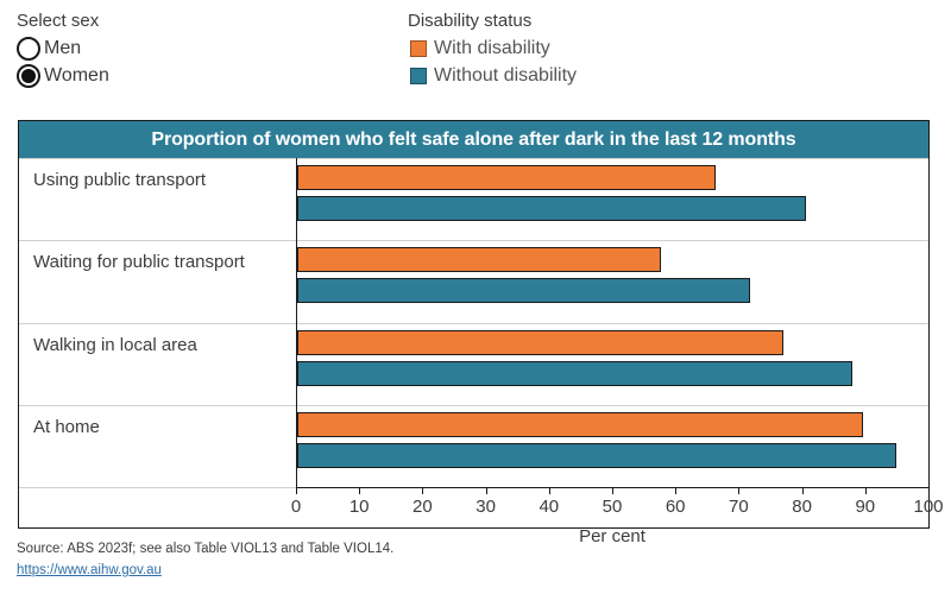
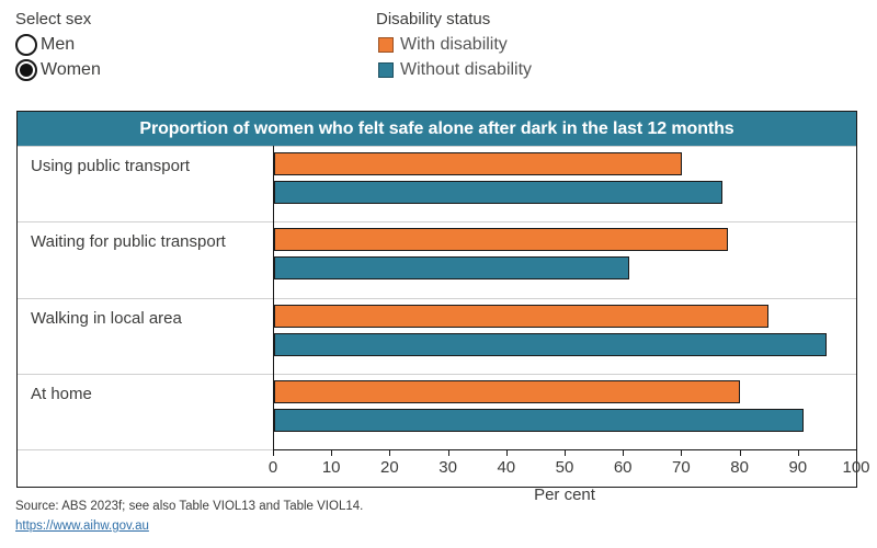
With disability/Using public transport: 66 -> 70
Without disability/Using public transport: 81 -> 77
With disability/Waiting for public transport: 58 -> 78
Without disability/Waiting for public transport: 72 -> 61
With disability/Walking in local area: 77 -> 85
Without disability/Walking in local area: 88 -> 95
With disability/At home: 90 -> 80
Without disability/At home: 95 -> 91
